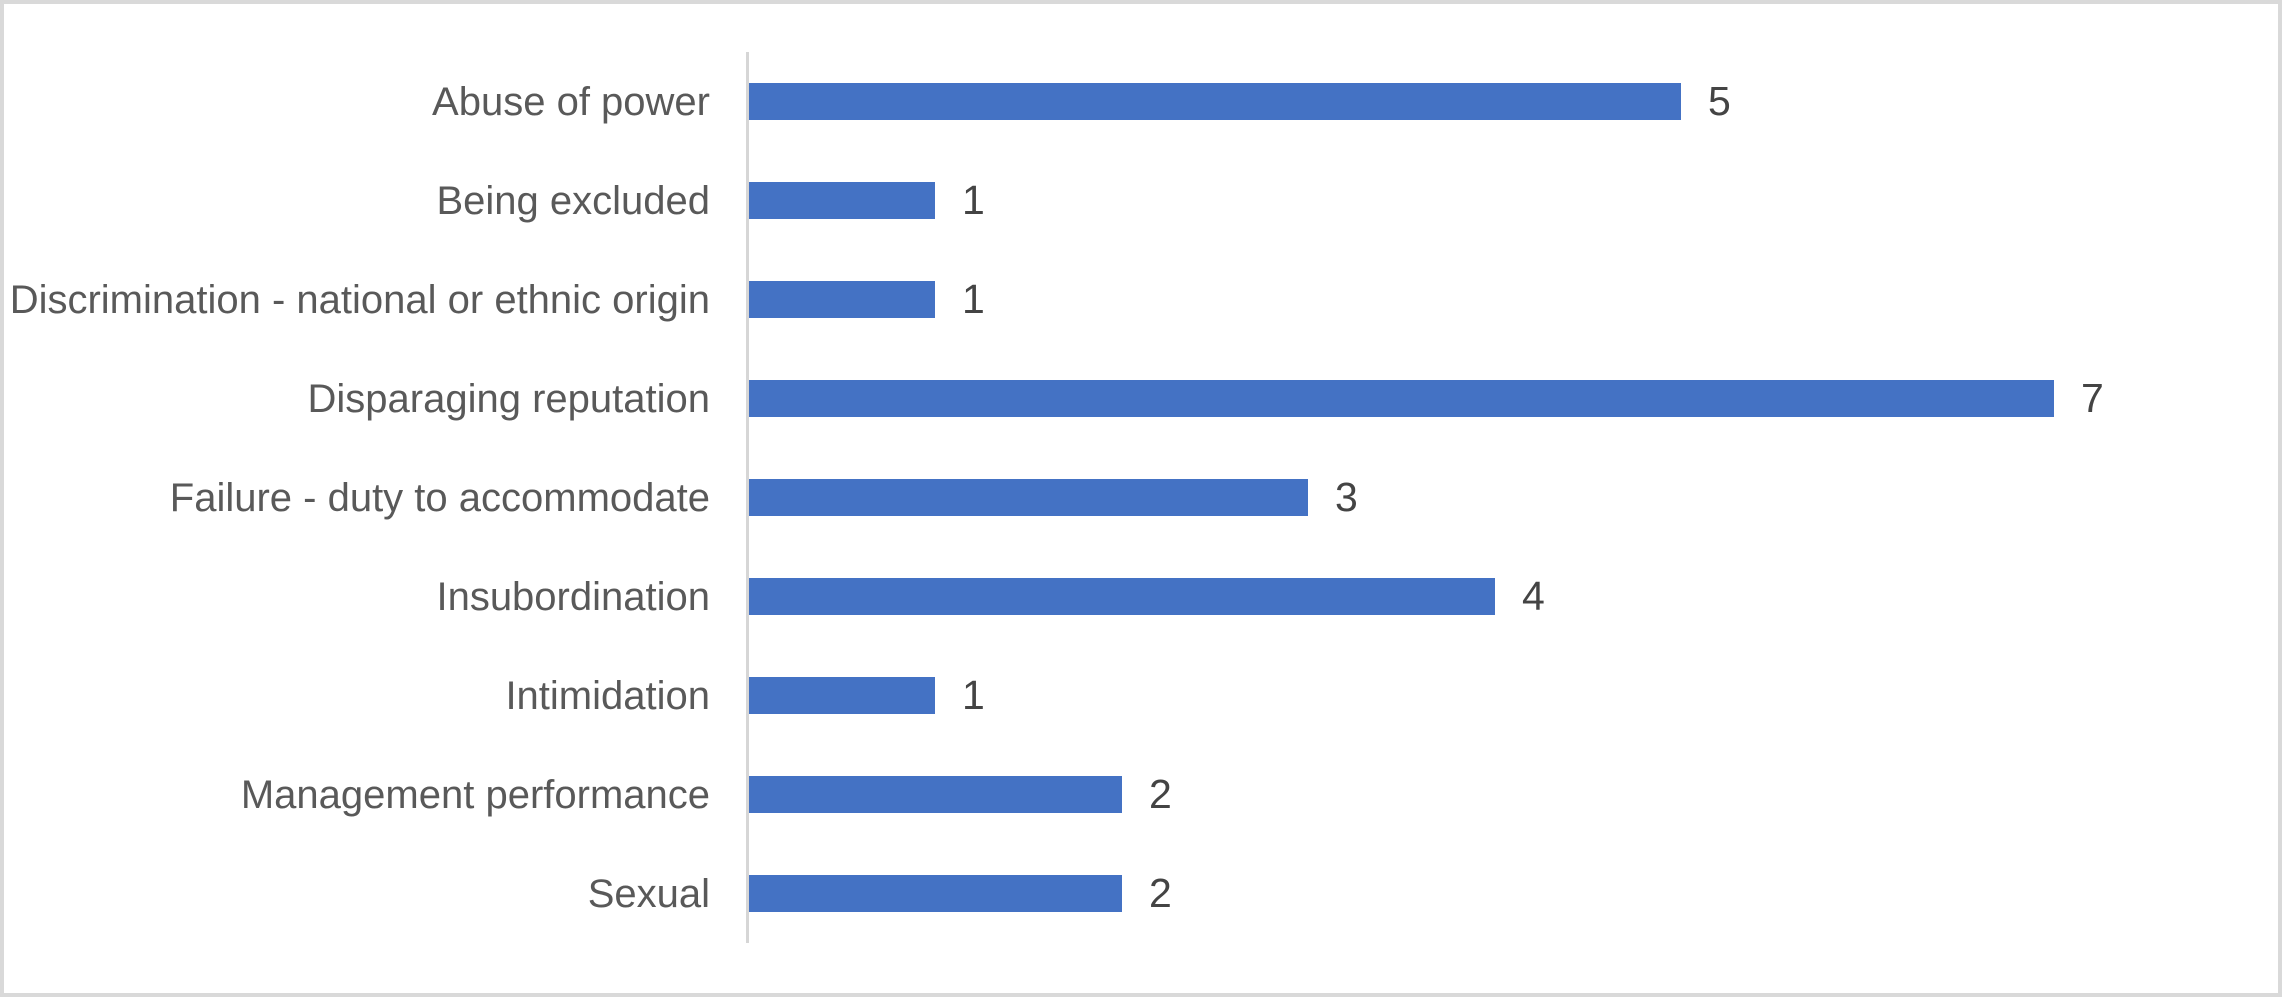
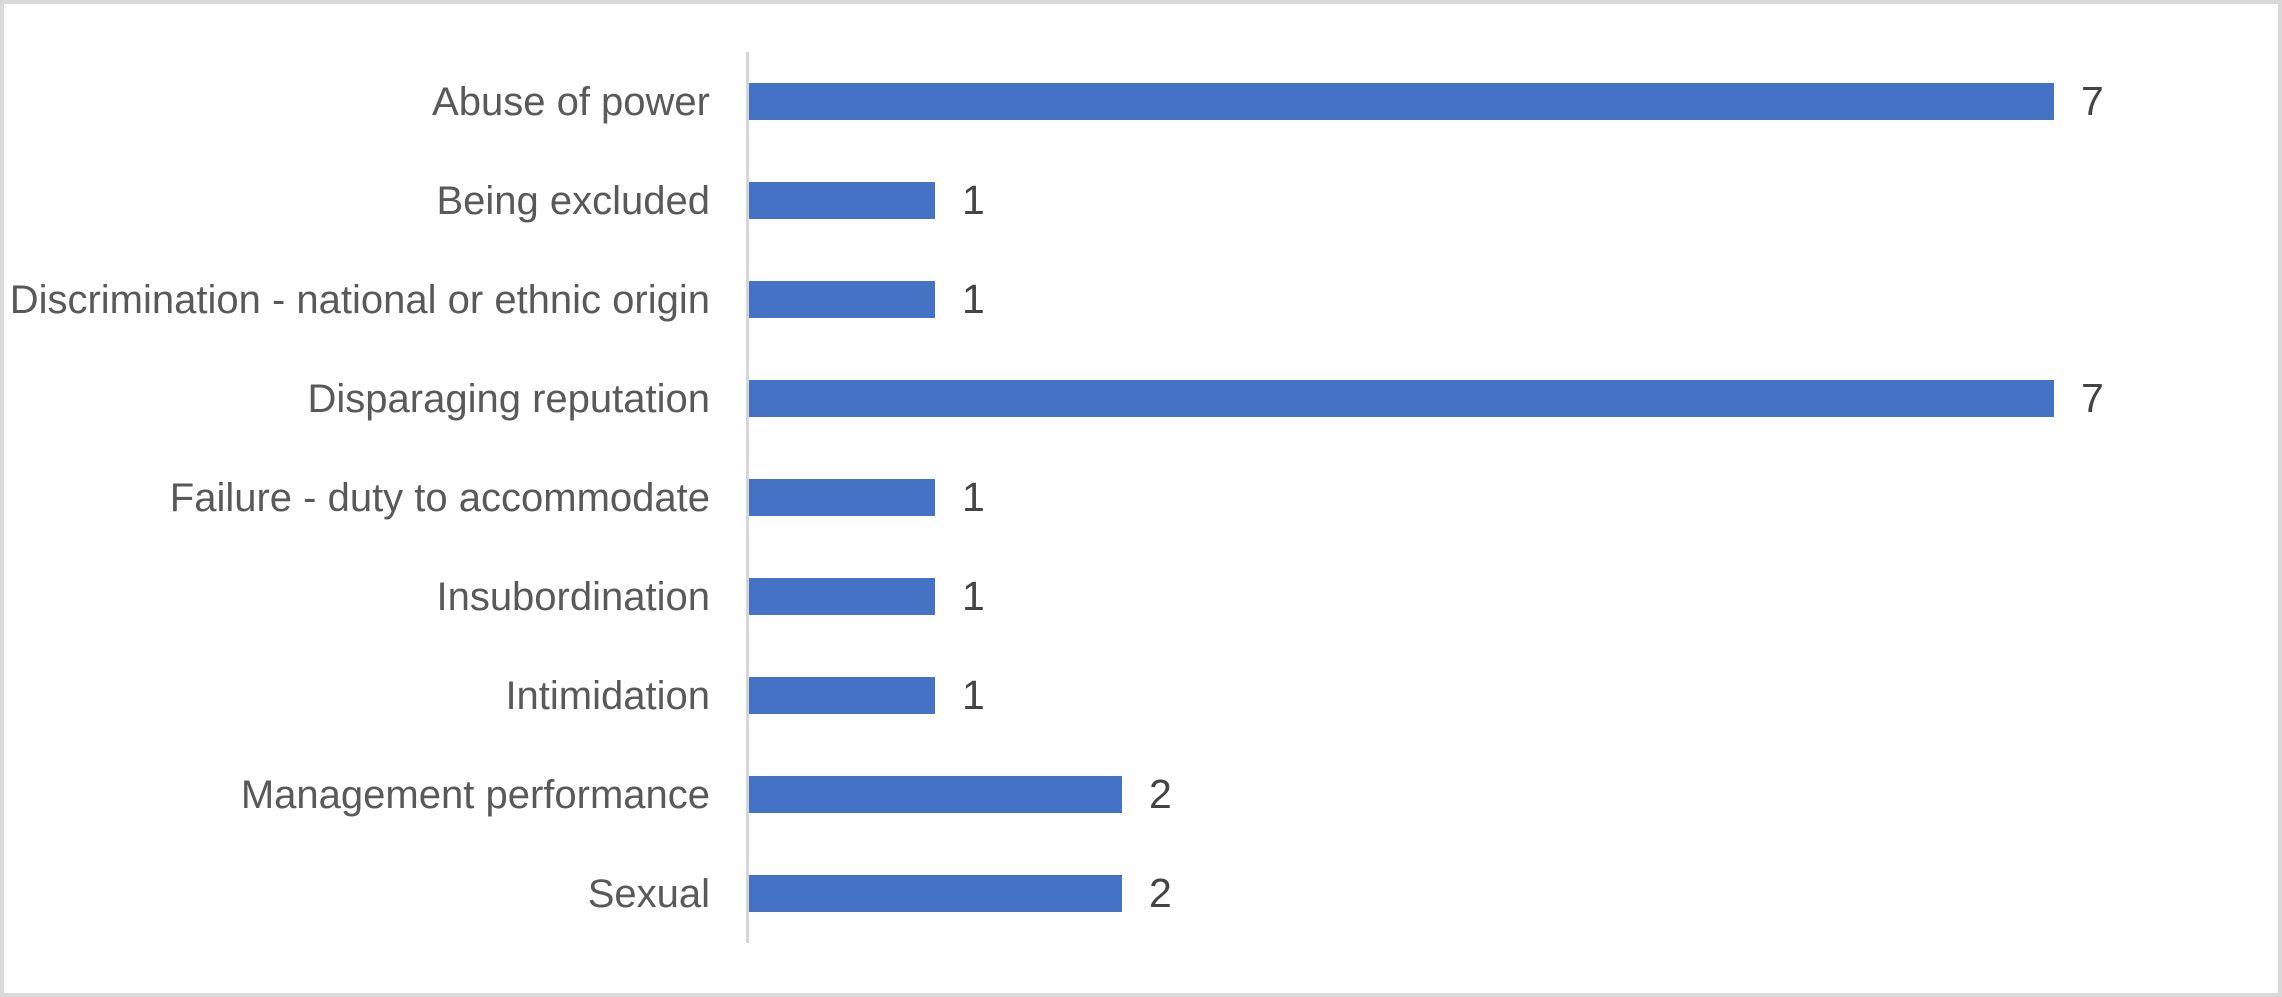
Abuse of power: 5 -> 7
Failure - duty to accommodate: 3 -> 1
Insubordination: 4 -> 1
